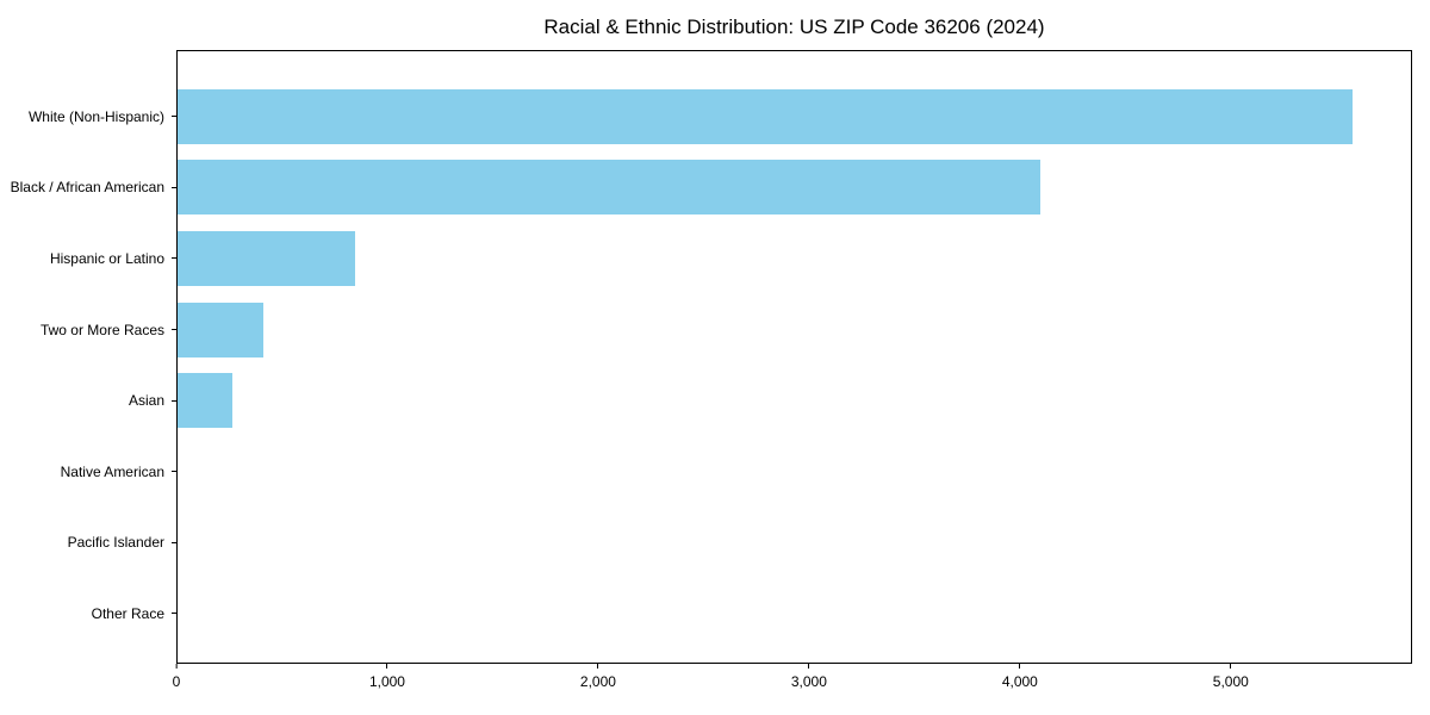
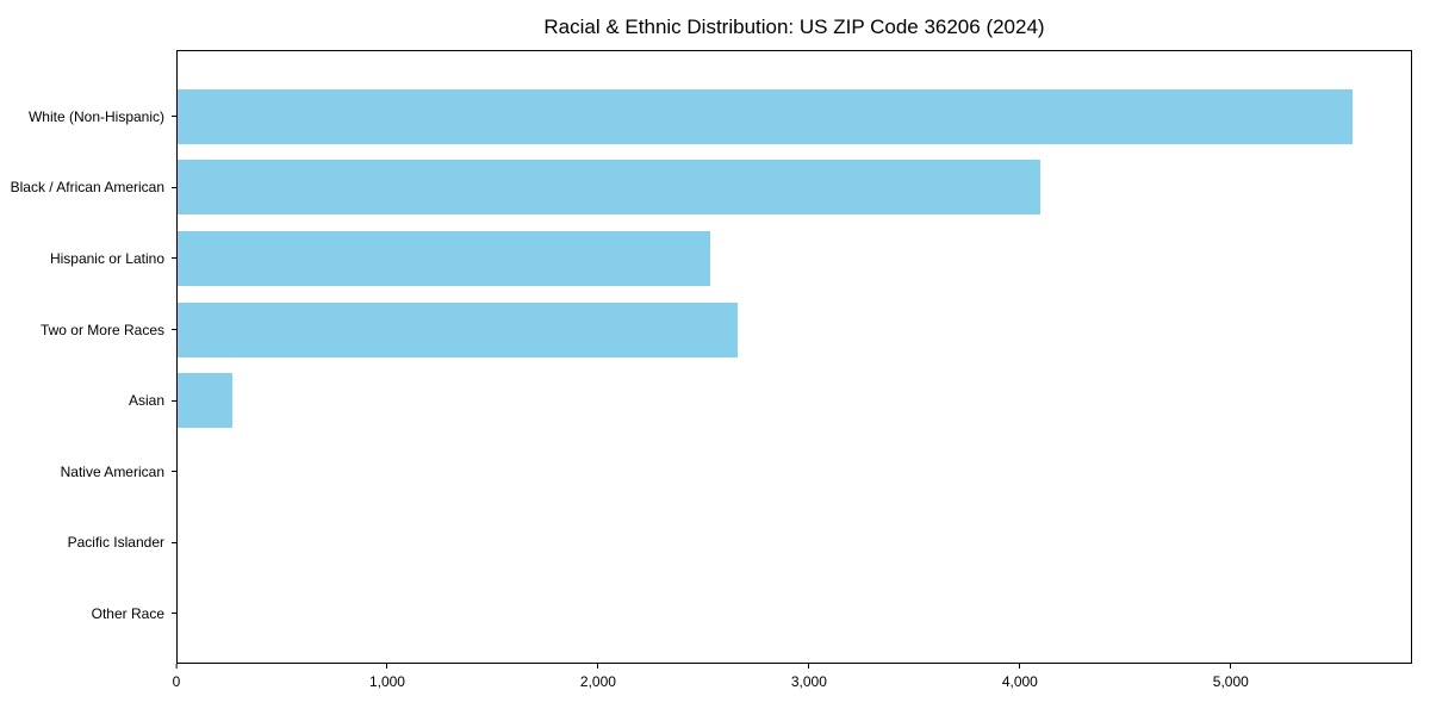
Hispanic or Latino: 840 -> 2530
Two or More Races: 410 -> 2660
